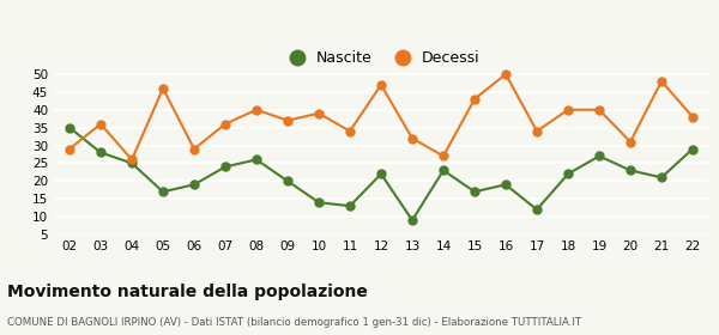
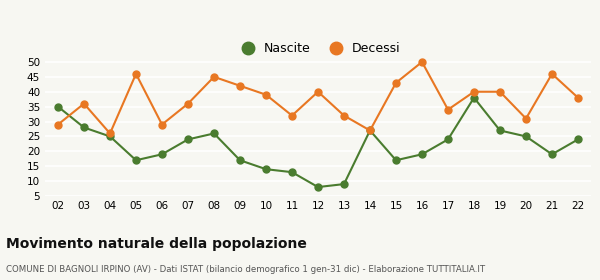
Decessi/08: 40 -> 45
Nascite/09: 20 -> 17
Decessi/09: 37 -> 42
Decessi/11: 34 -> 32
Nascite/12: 22 -> 8
Decessi/12: 47 -> 40
Nascite/14: 23 -> 27
Nascite/17: 12 -> 24
Nascite/18: 22 -> 38
Nascite/20: 23 -> 25
Nascite/21: 21 -> 19
Decessi/21: 48 -> 46
Nascite/22: 29 -> 24
